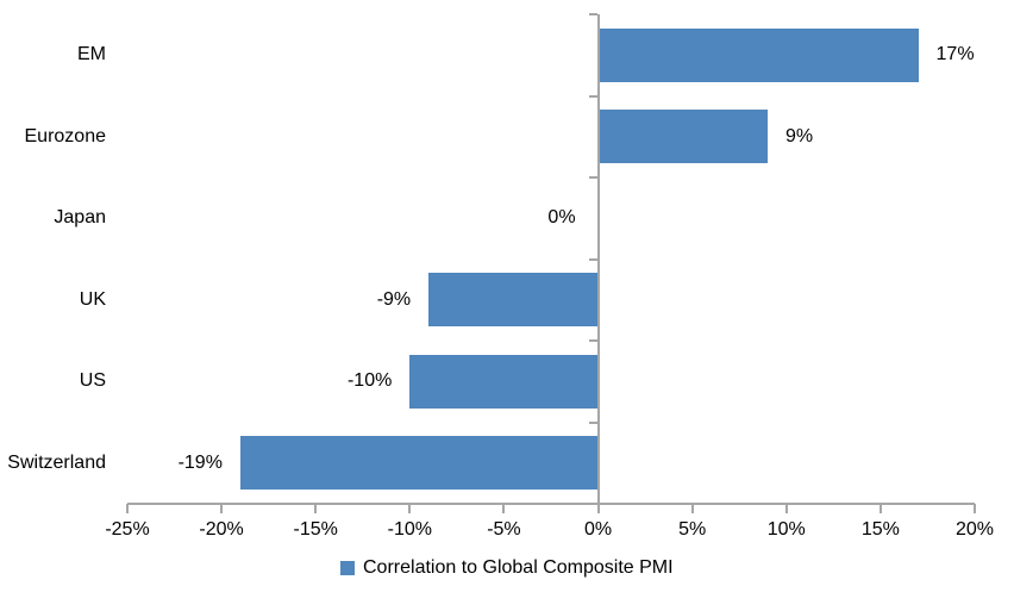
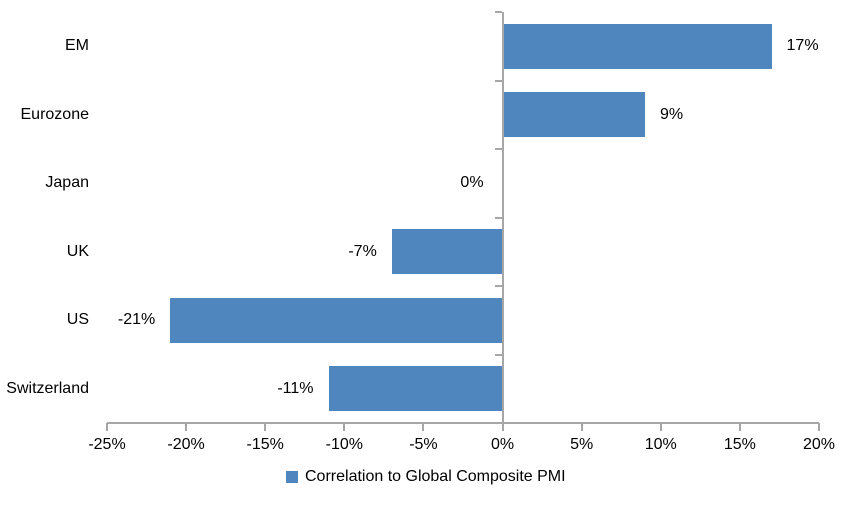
UK: -9% -> -7%
US: -10% -> -21%
Switzerland: -19% -> -11%
